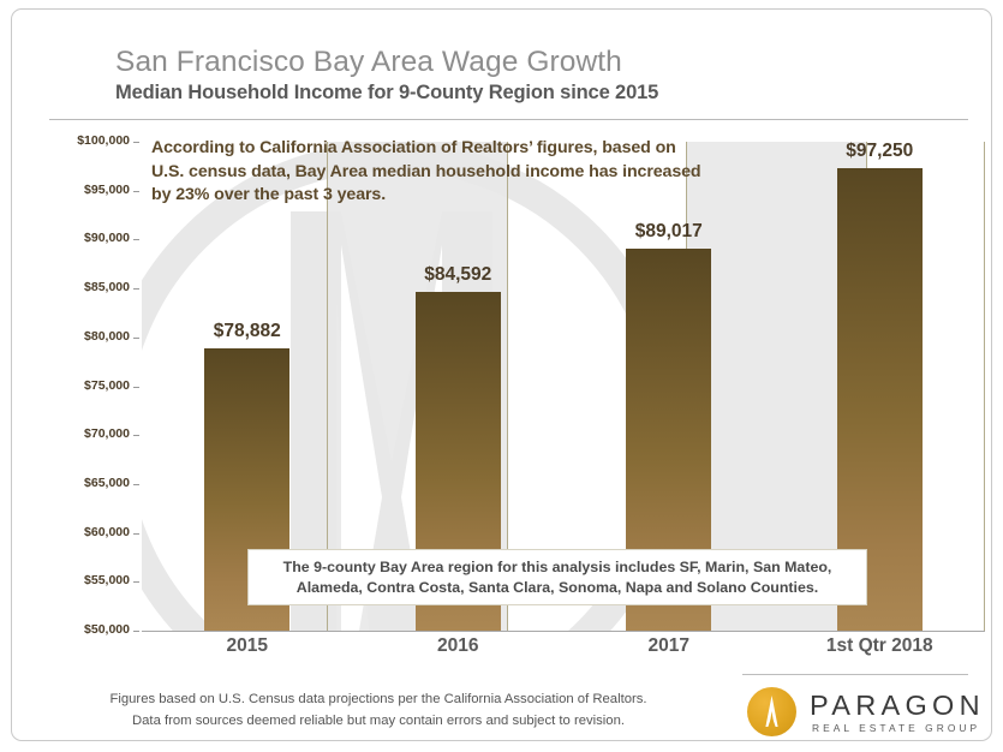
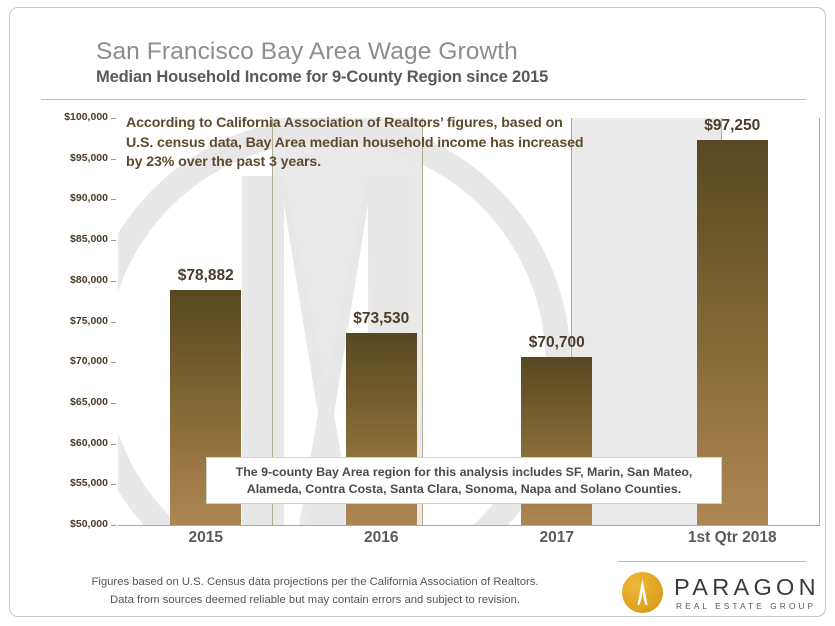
2016: $84,592 -> $73,530
2017: $89,017 -> $70,700
